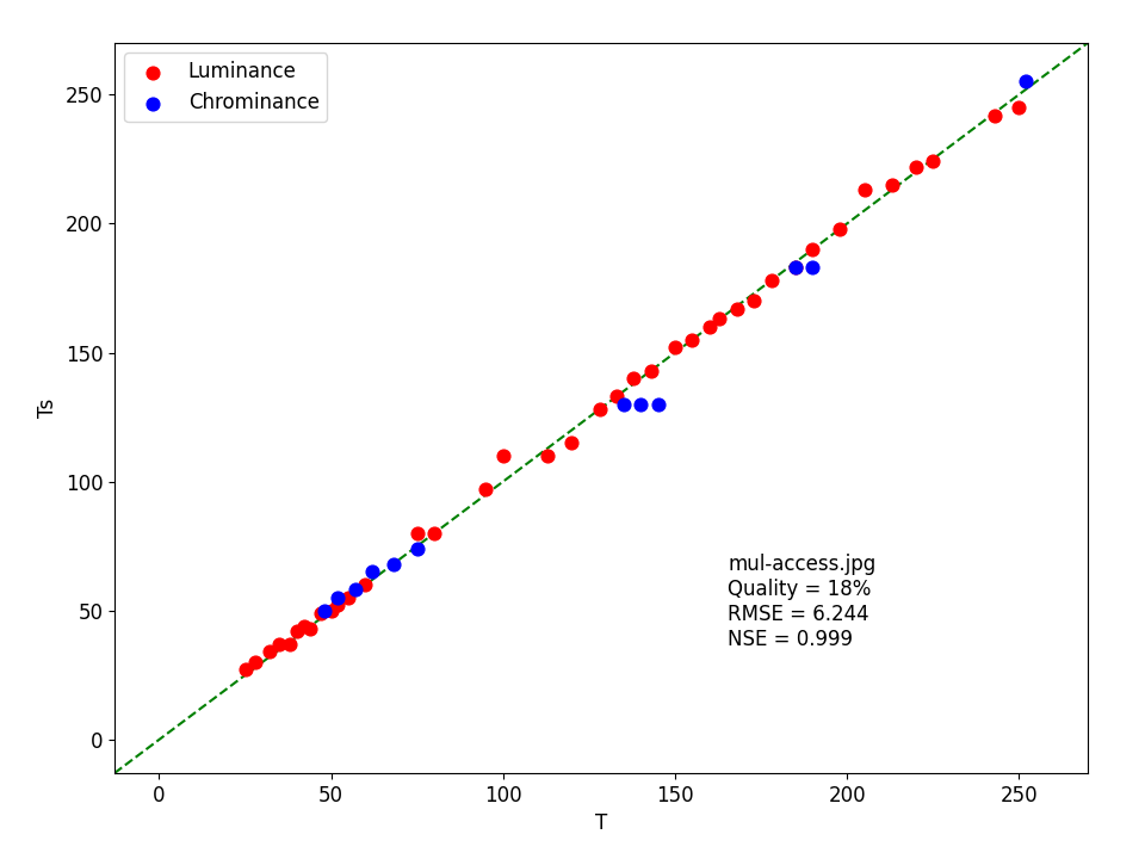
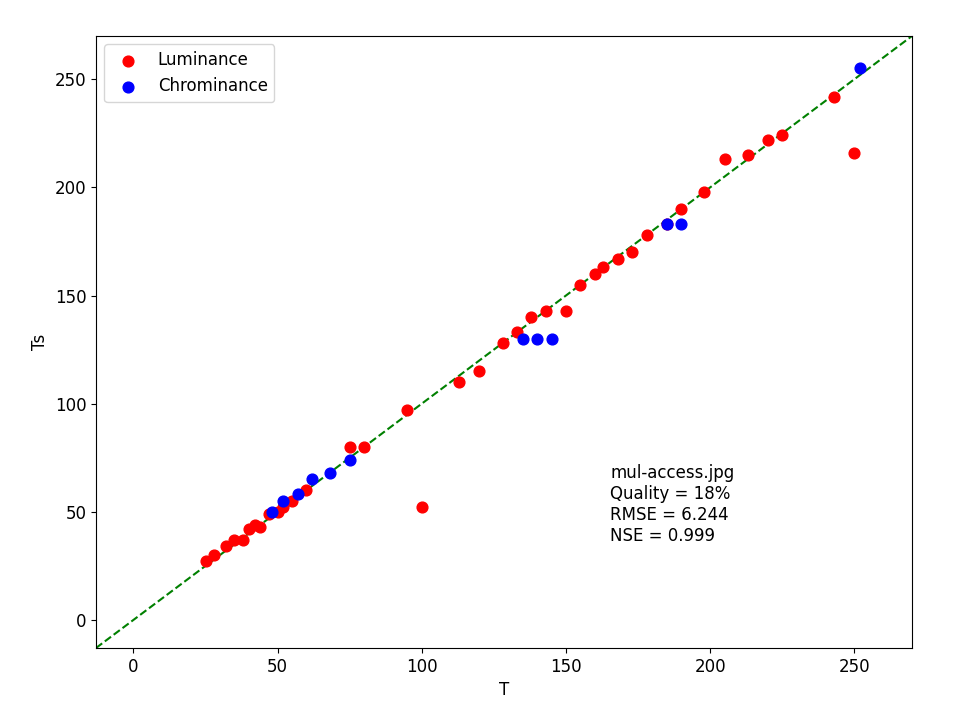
Luminance/100: 110 -> 52
Luminance/150: 152 -> 143
Luminance/250: 245 -> 216
